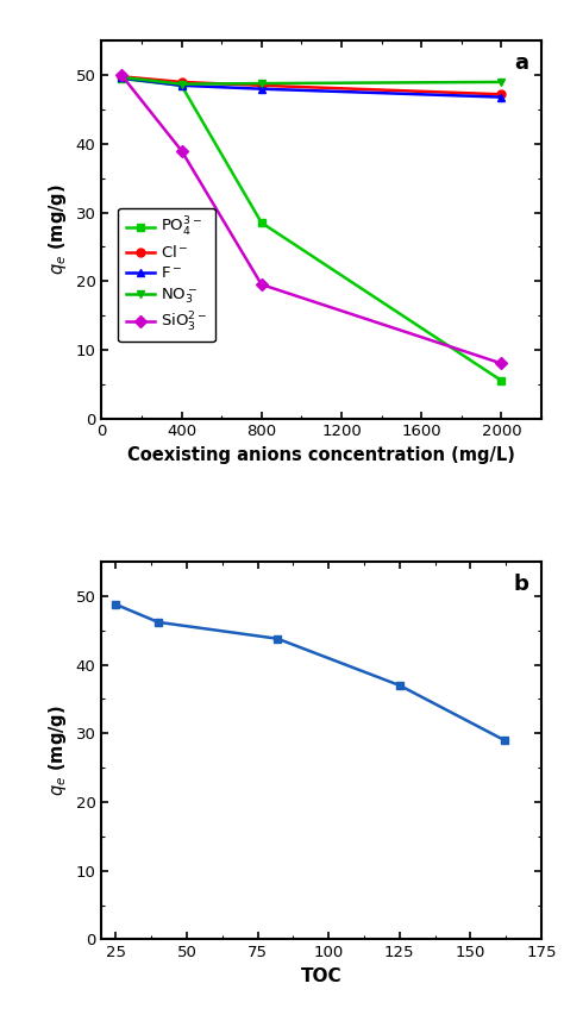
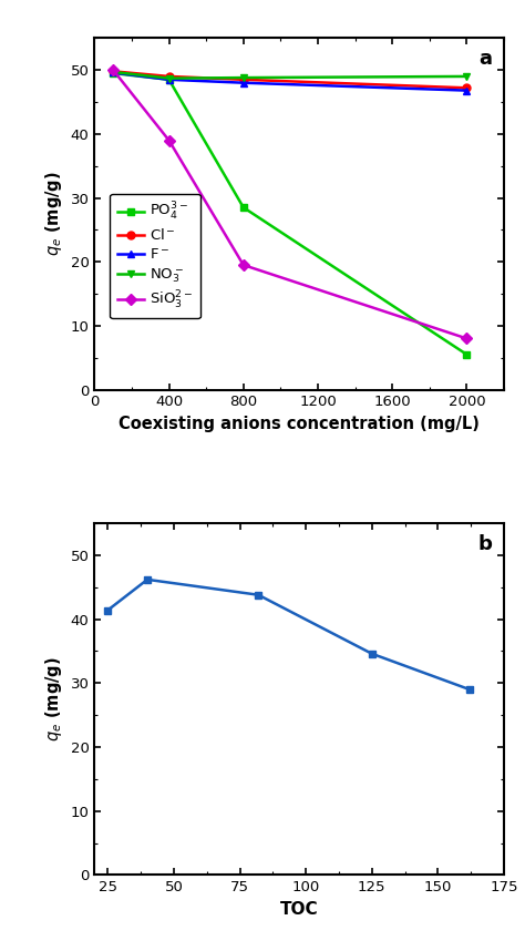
25: 48.8 -> 41.4
125: 37.0 -> 34.6
